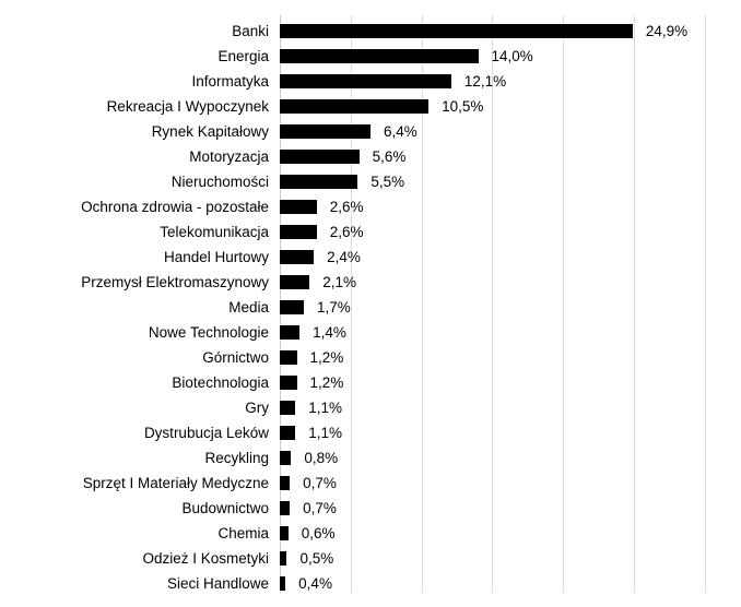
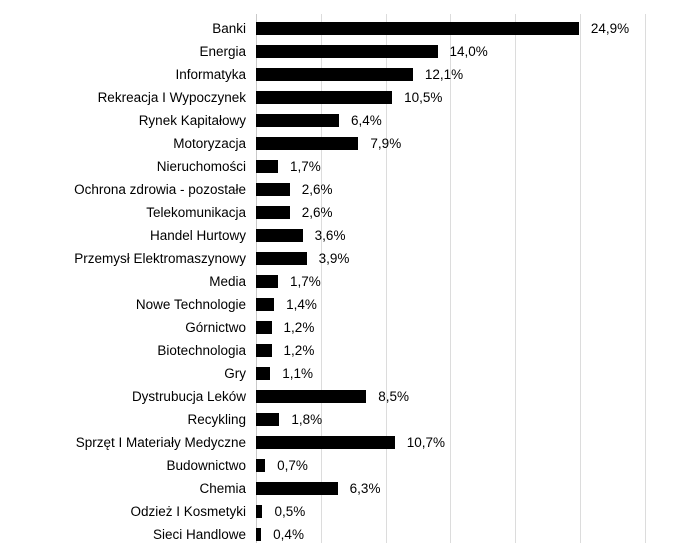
Motoryzacja: 5,6% -> 7,9%
Nieruchomości: 5,5% -> 1,7%
Handel Hurtowy: 2,4% -> 3,6%
Przemysł Elektromaszynowy: 2,1% -> 3,9%
Dystrubucja Leków: 1,1% -> 8,5%
Recykling: 0,8% -> 1,8%
Sprzęt I Materiały Medyczne: 0,7% -> 10,7%
Chemia: 0,6% -> 6,3%
